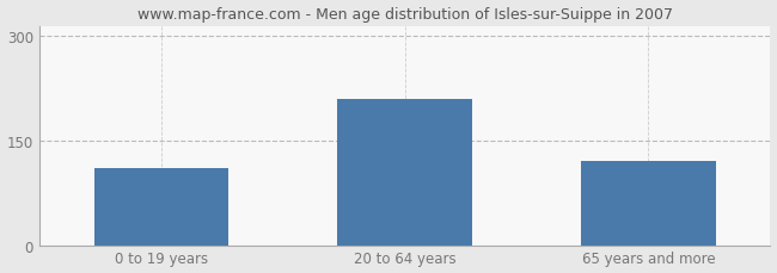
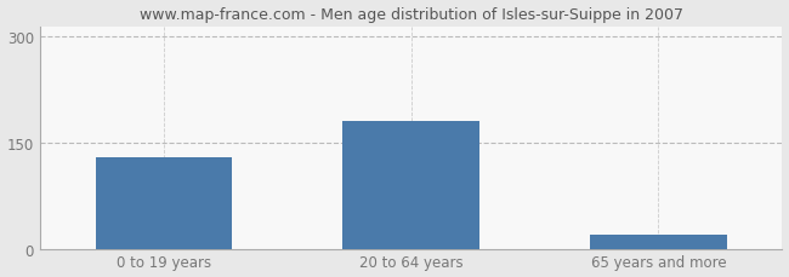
0 to 19 years: 110 -> 130
20 to 64 years: 210 -> 180
65 years and more: 120 -> 20
